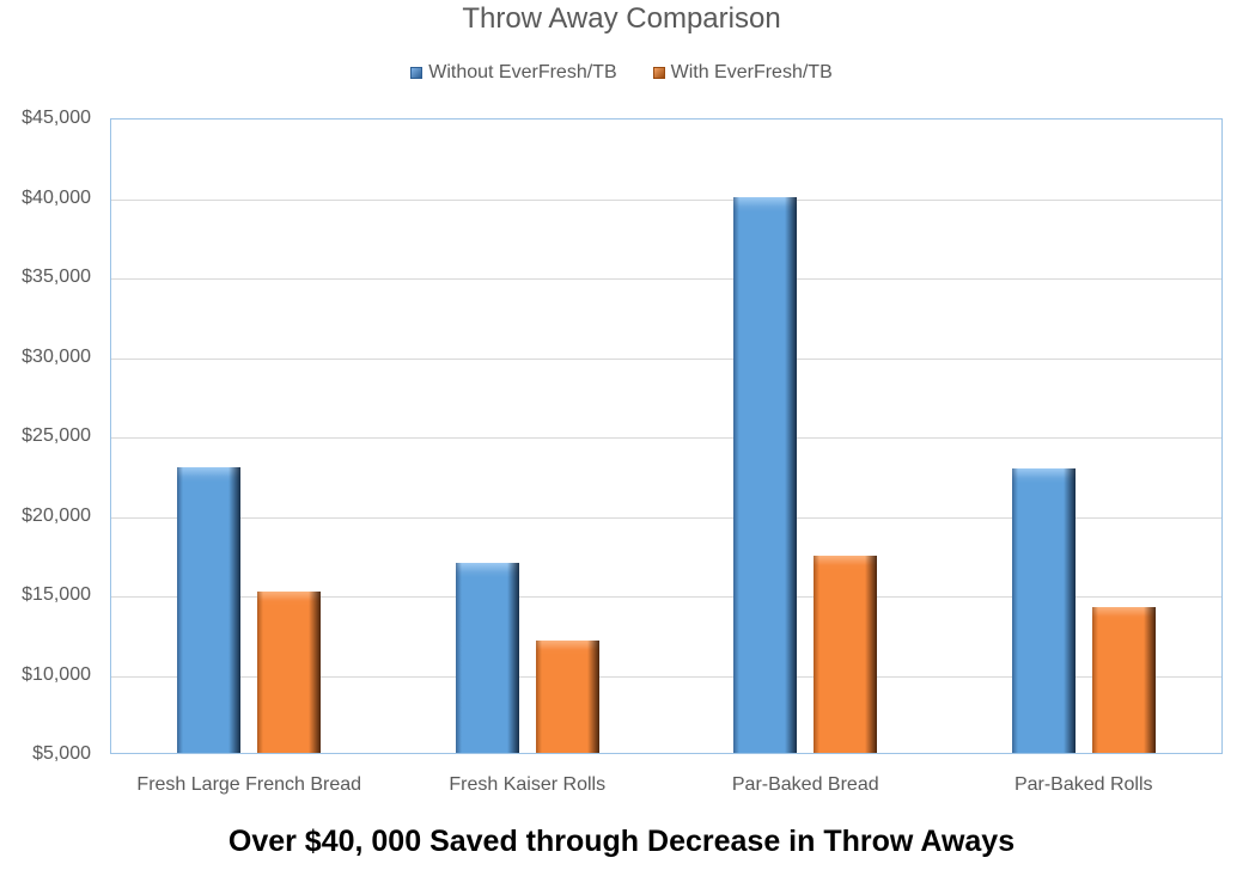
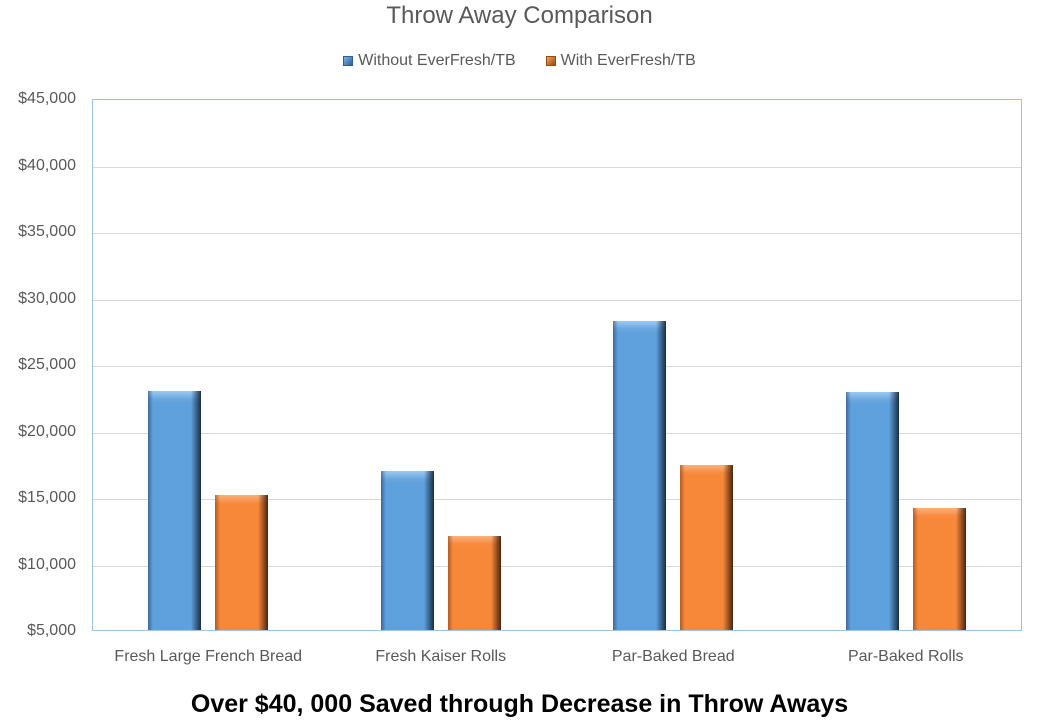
Without EverFresh/TB/Par-Baked Bread: $40000 -> $28200
